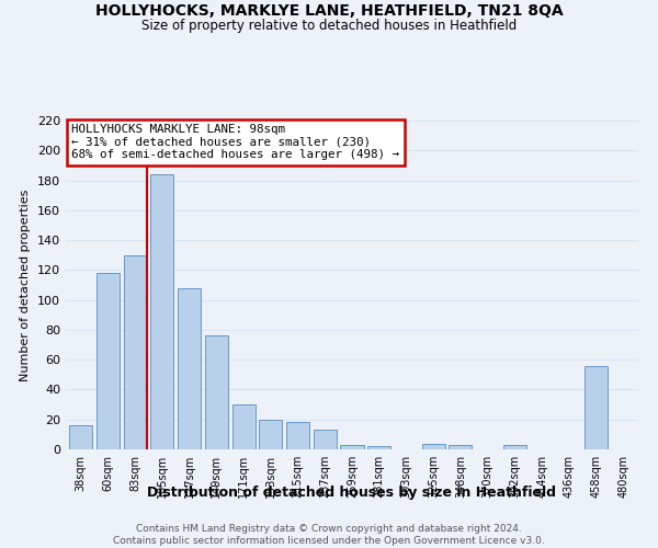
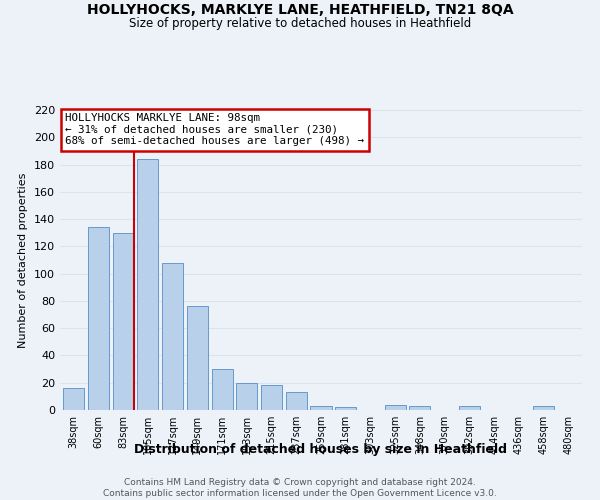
60sqm: 118 -> 134
458sqm: 56 -> 3
